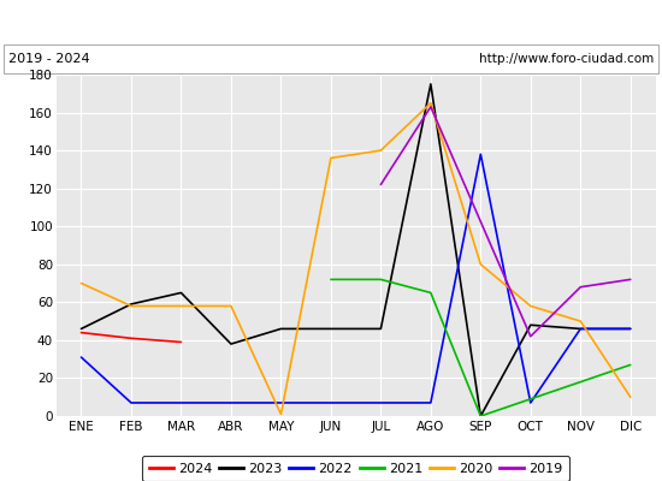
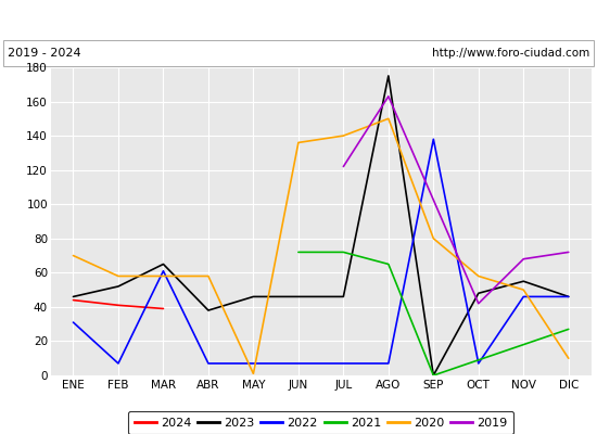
2023/FEB: 59 -> 52
2022/MAR: 7 -> 61
2020/AGO: 165 -> 150
2023/NOV: 46 -> 55
